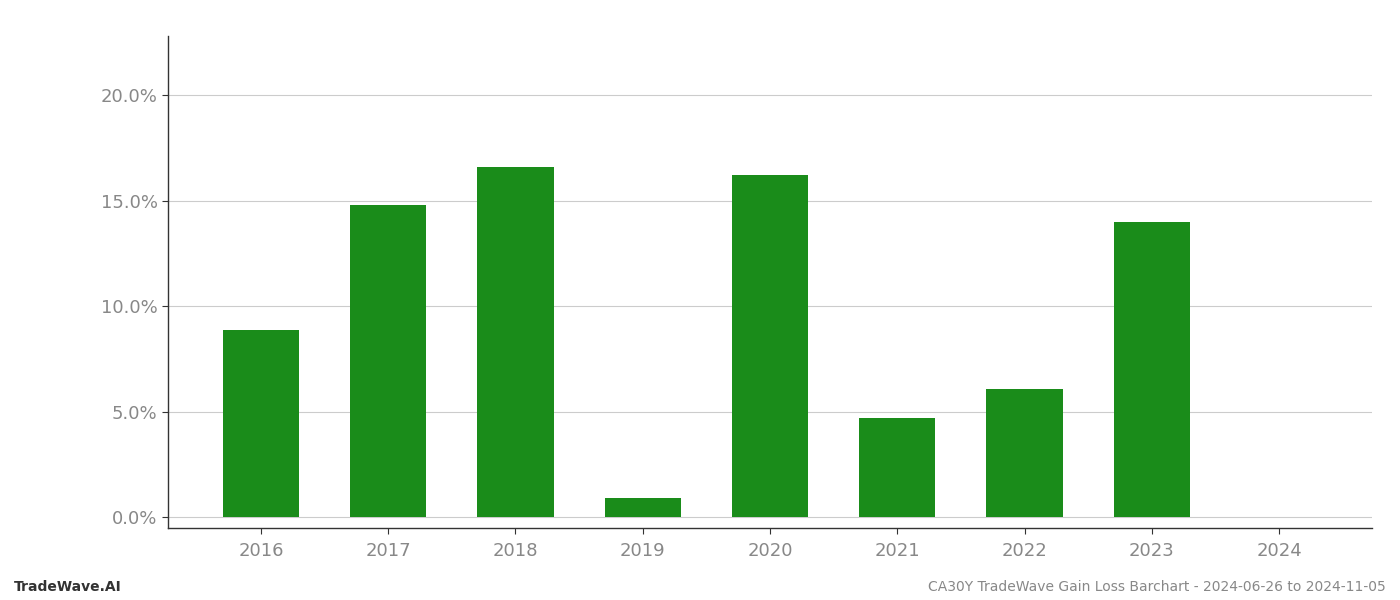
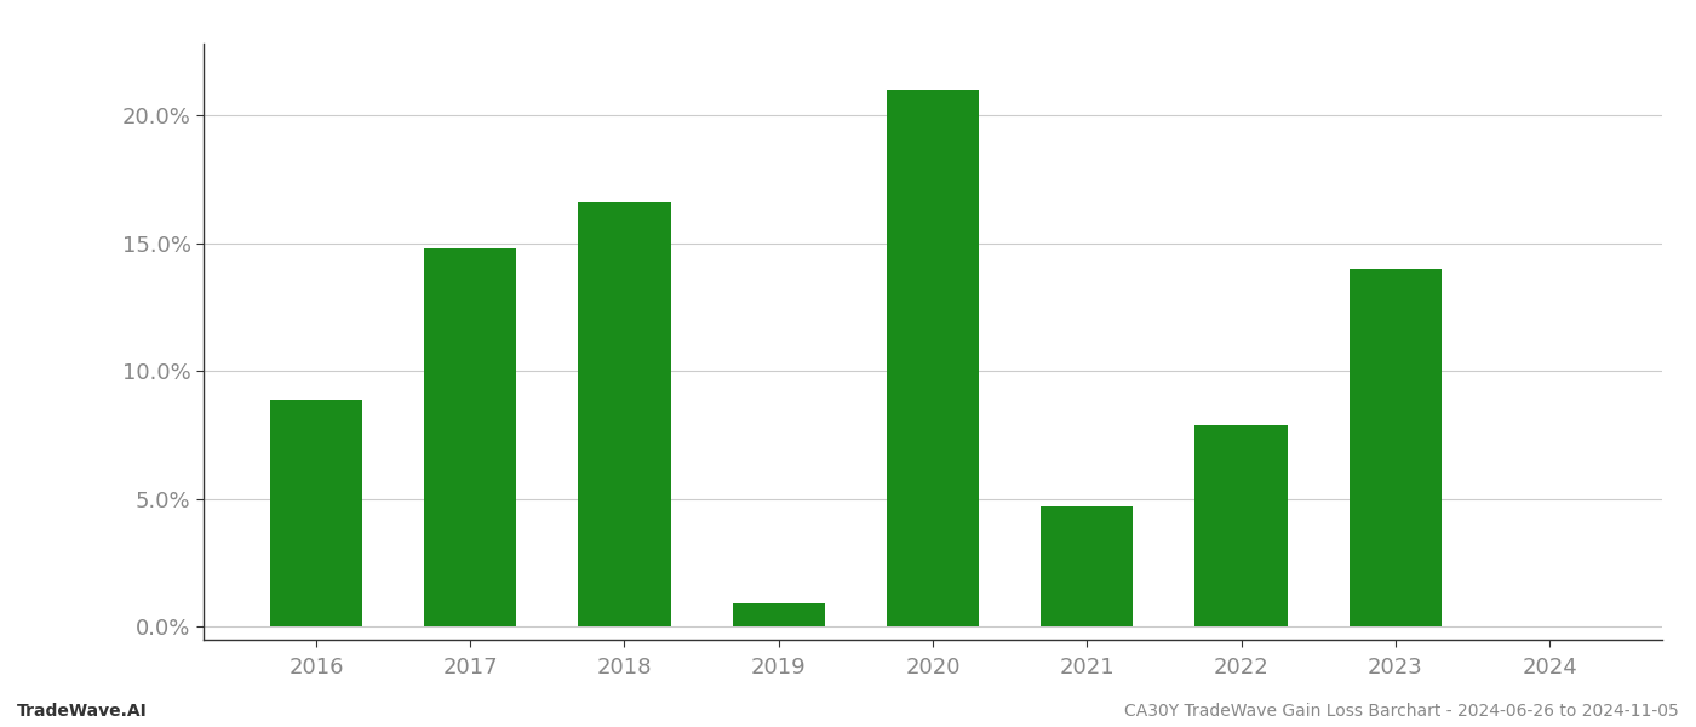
2020: 16.2% -> 21.0%
2022: 6.1% -> 7.9%
